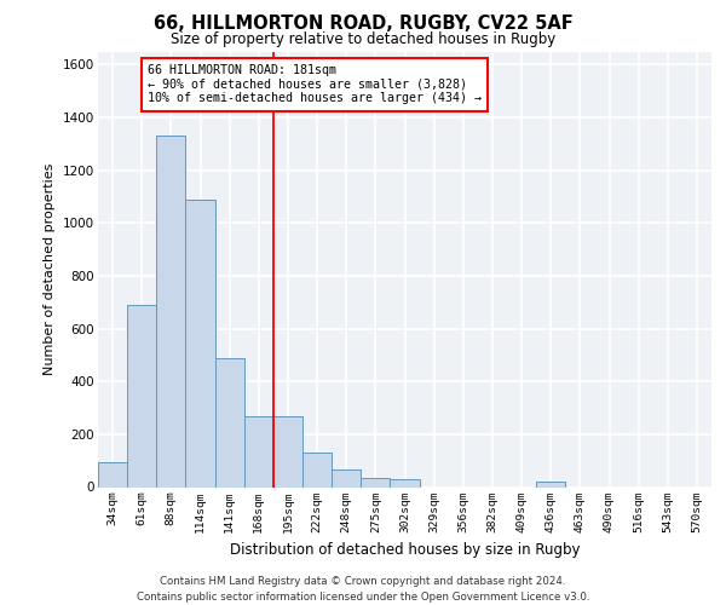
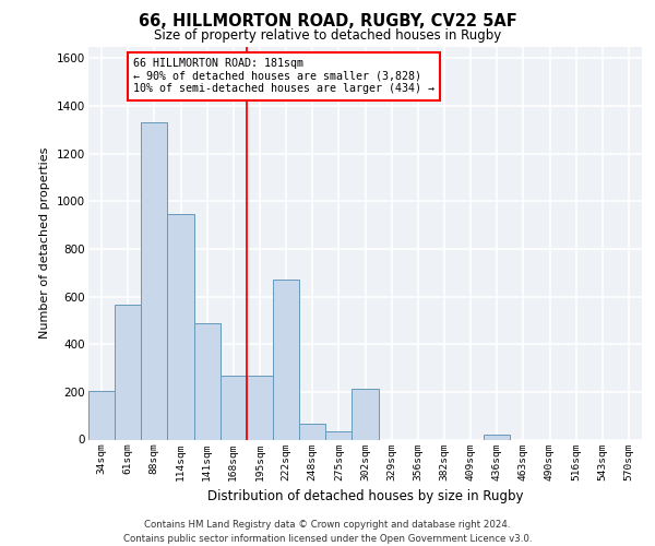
34sqm: 95 -> 205
61sqm: 690 -> 565
114sqm: 1090 -> 945
222sqm: 130 -> 670
302sqm: 30 -> 215
